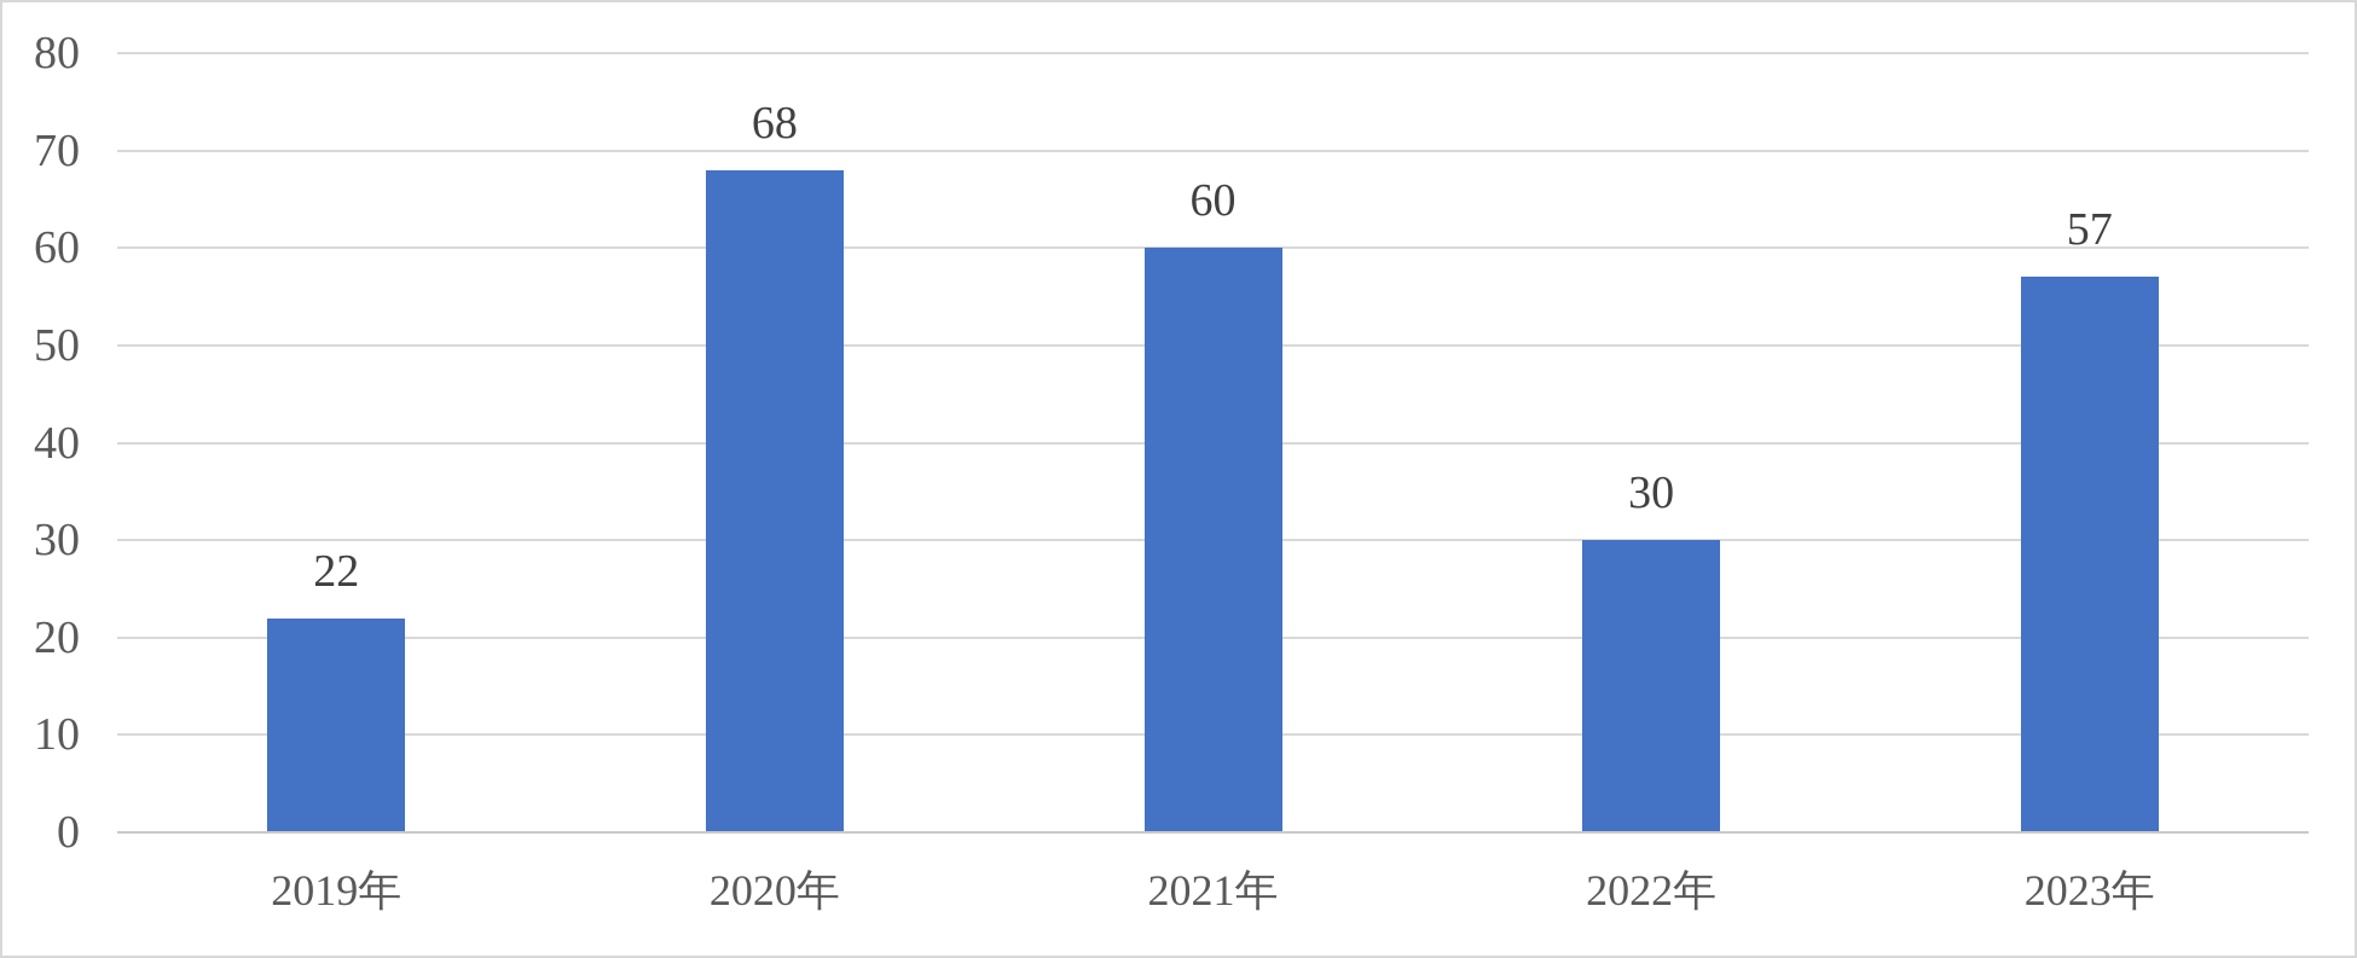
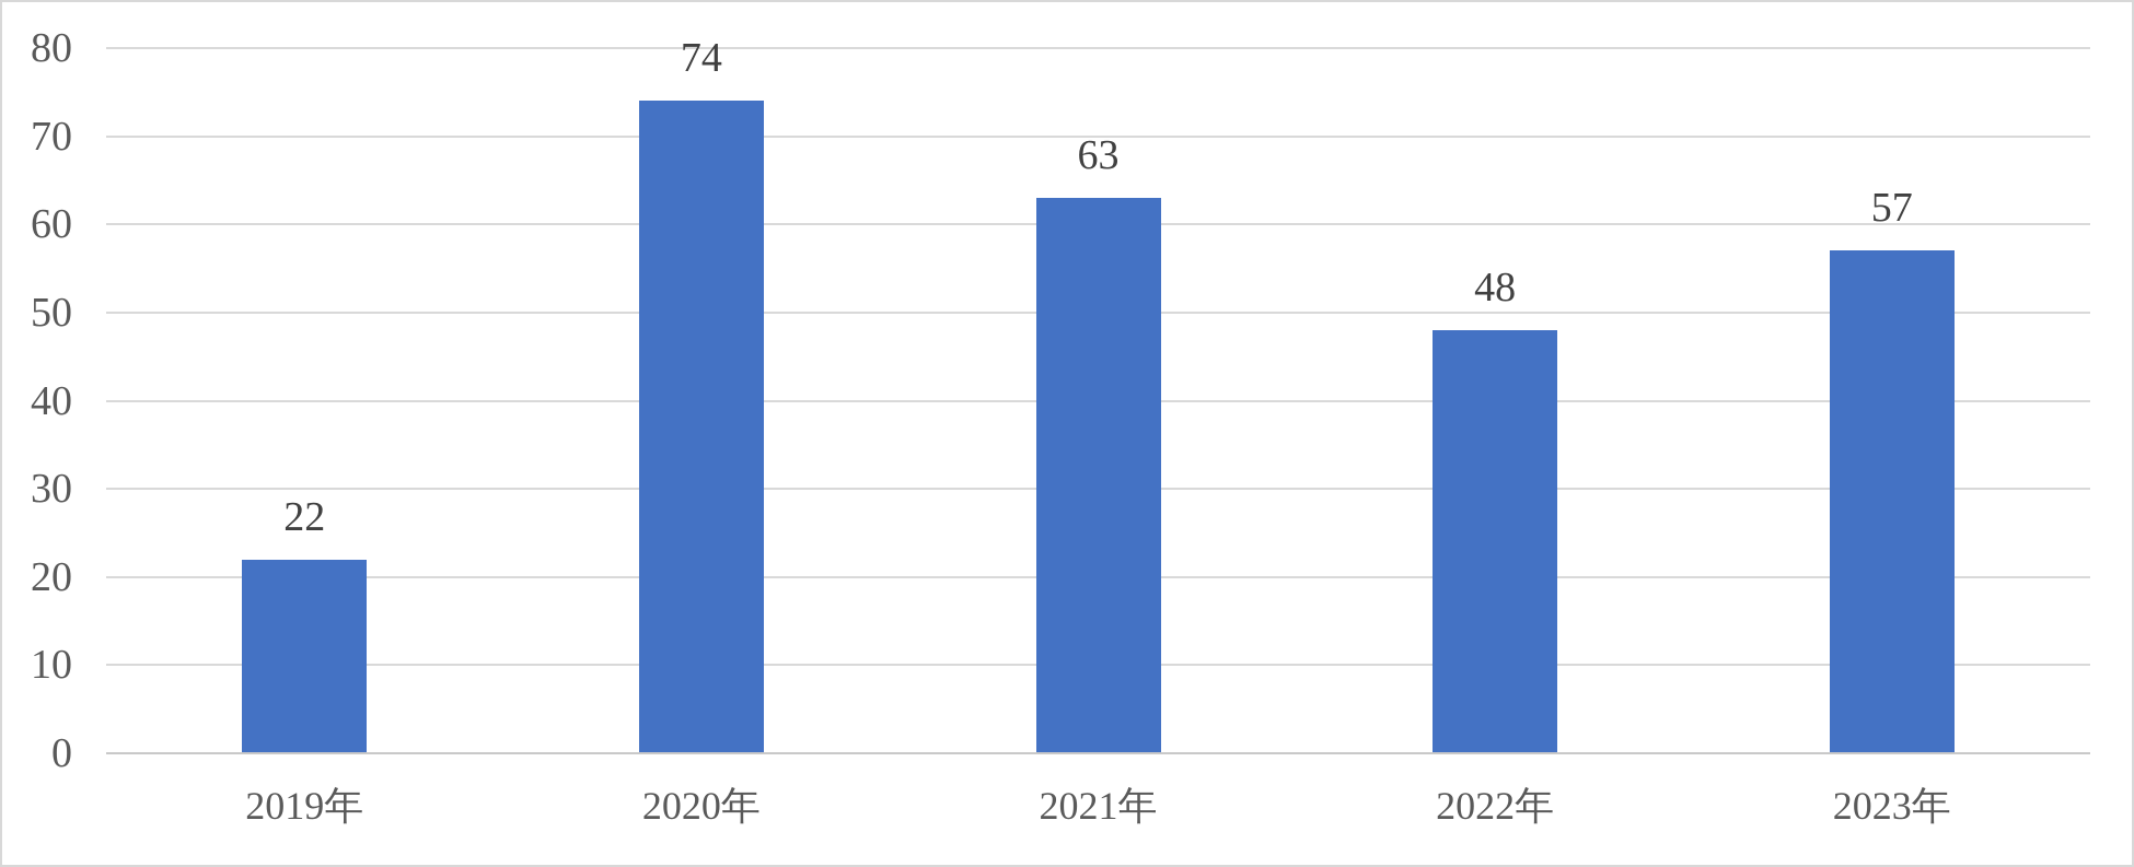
2020年: 68 -> 74
2021年: 60 -> 63
2022年: 30 -> 48
